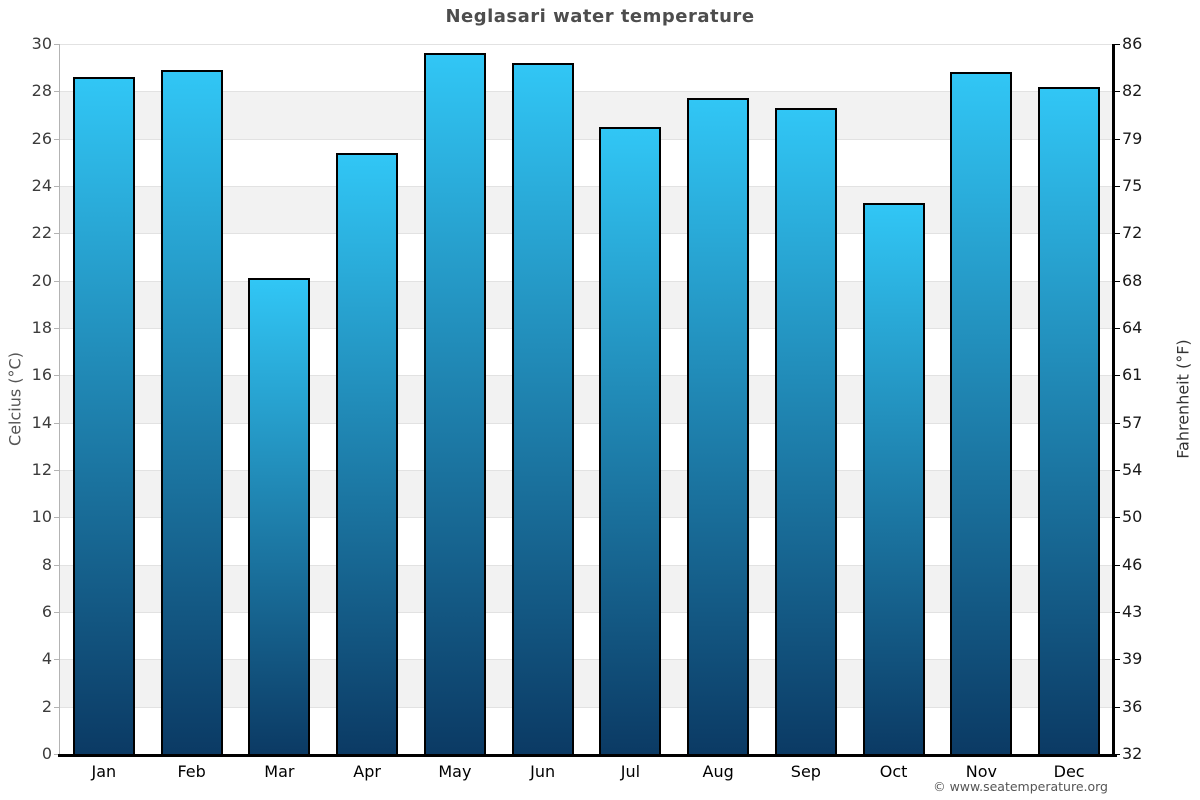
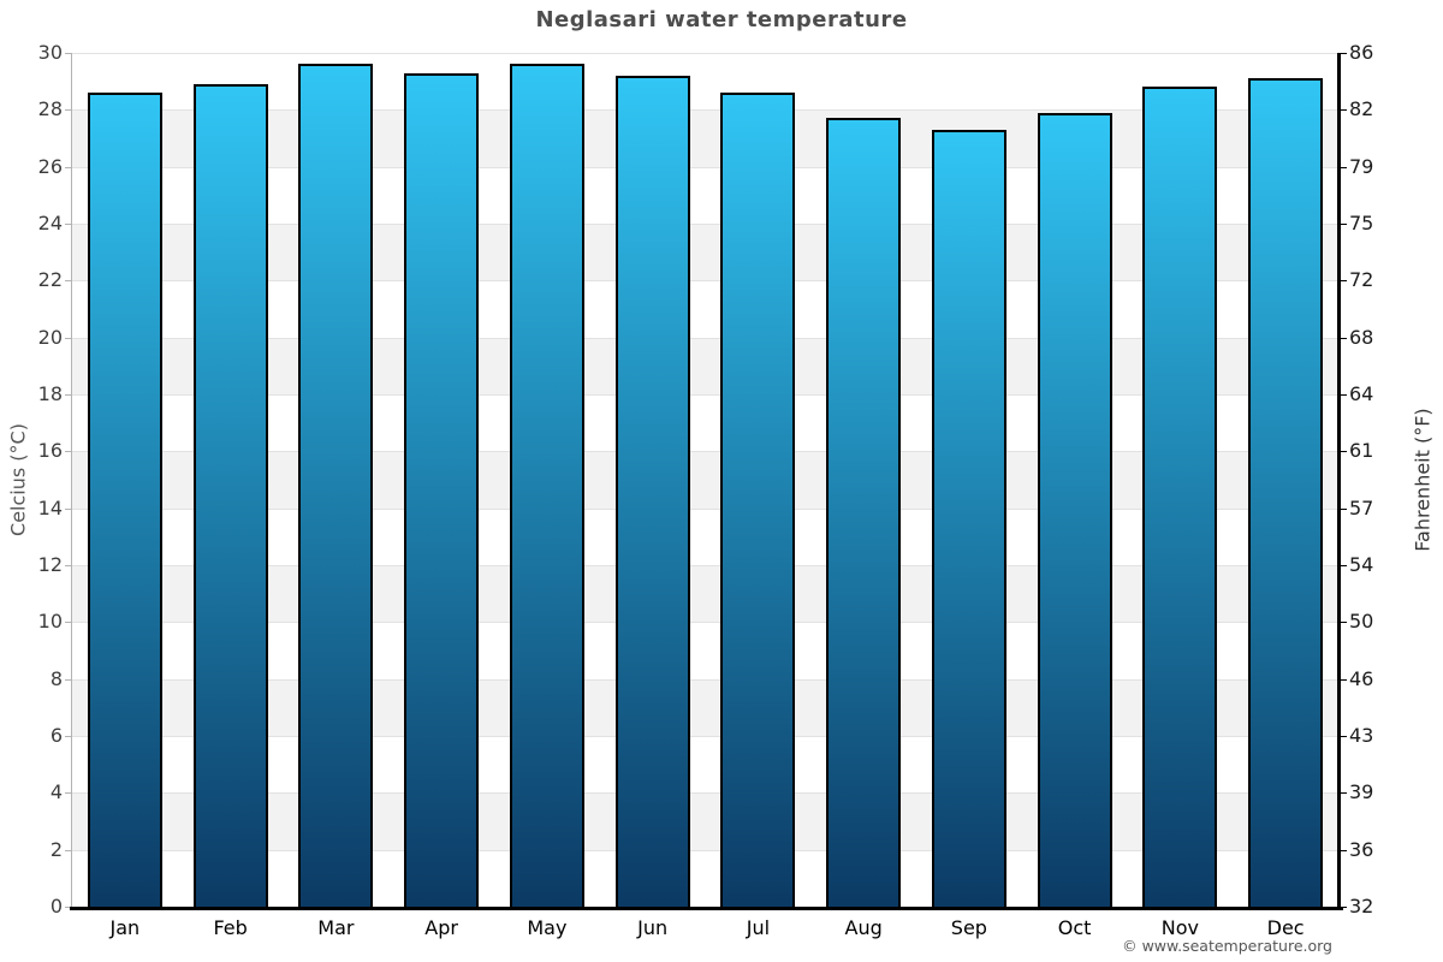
Mar: 20.1 -> 29.6
Apr: 25.4 -> 29.3
Jul: 26.5 -> 28.6
Oct: 23.3 -> 27.9
Dec: 28.2 -> 29.1
